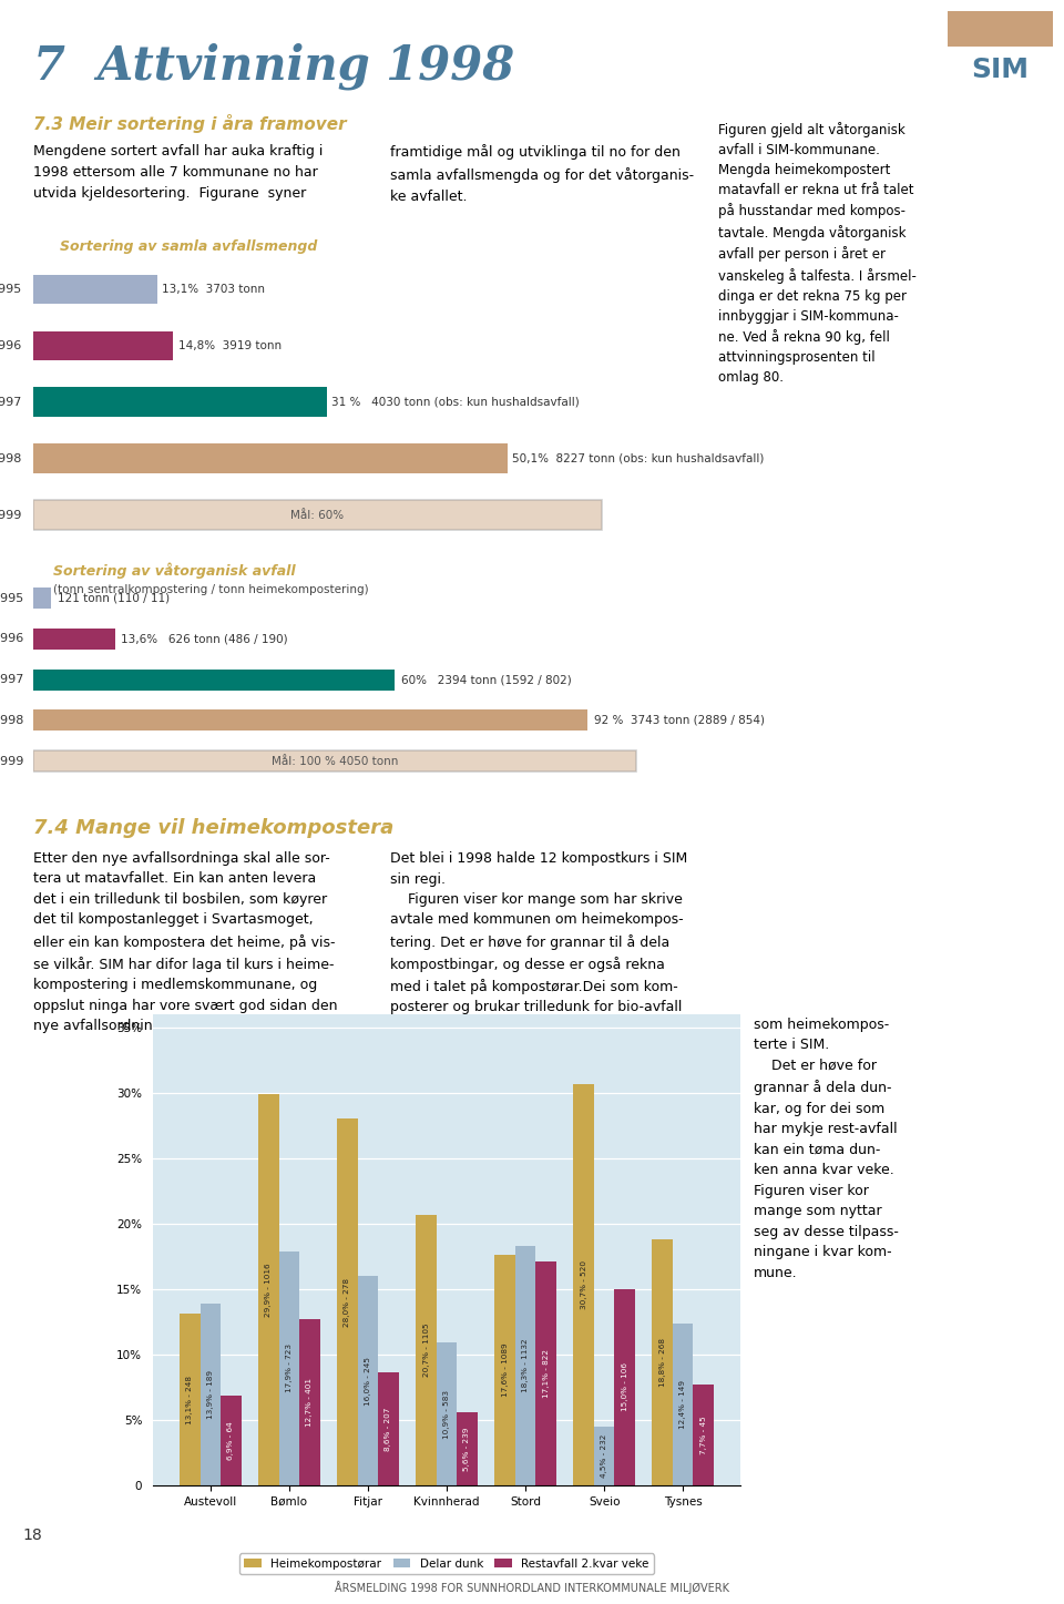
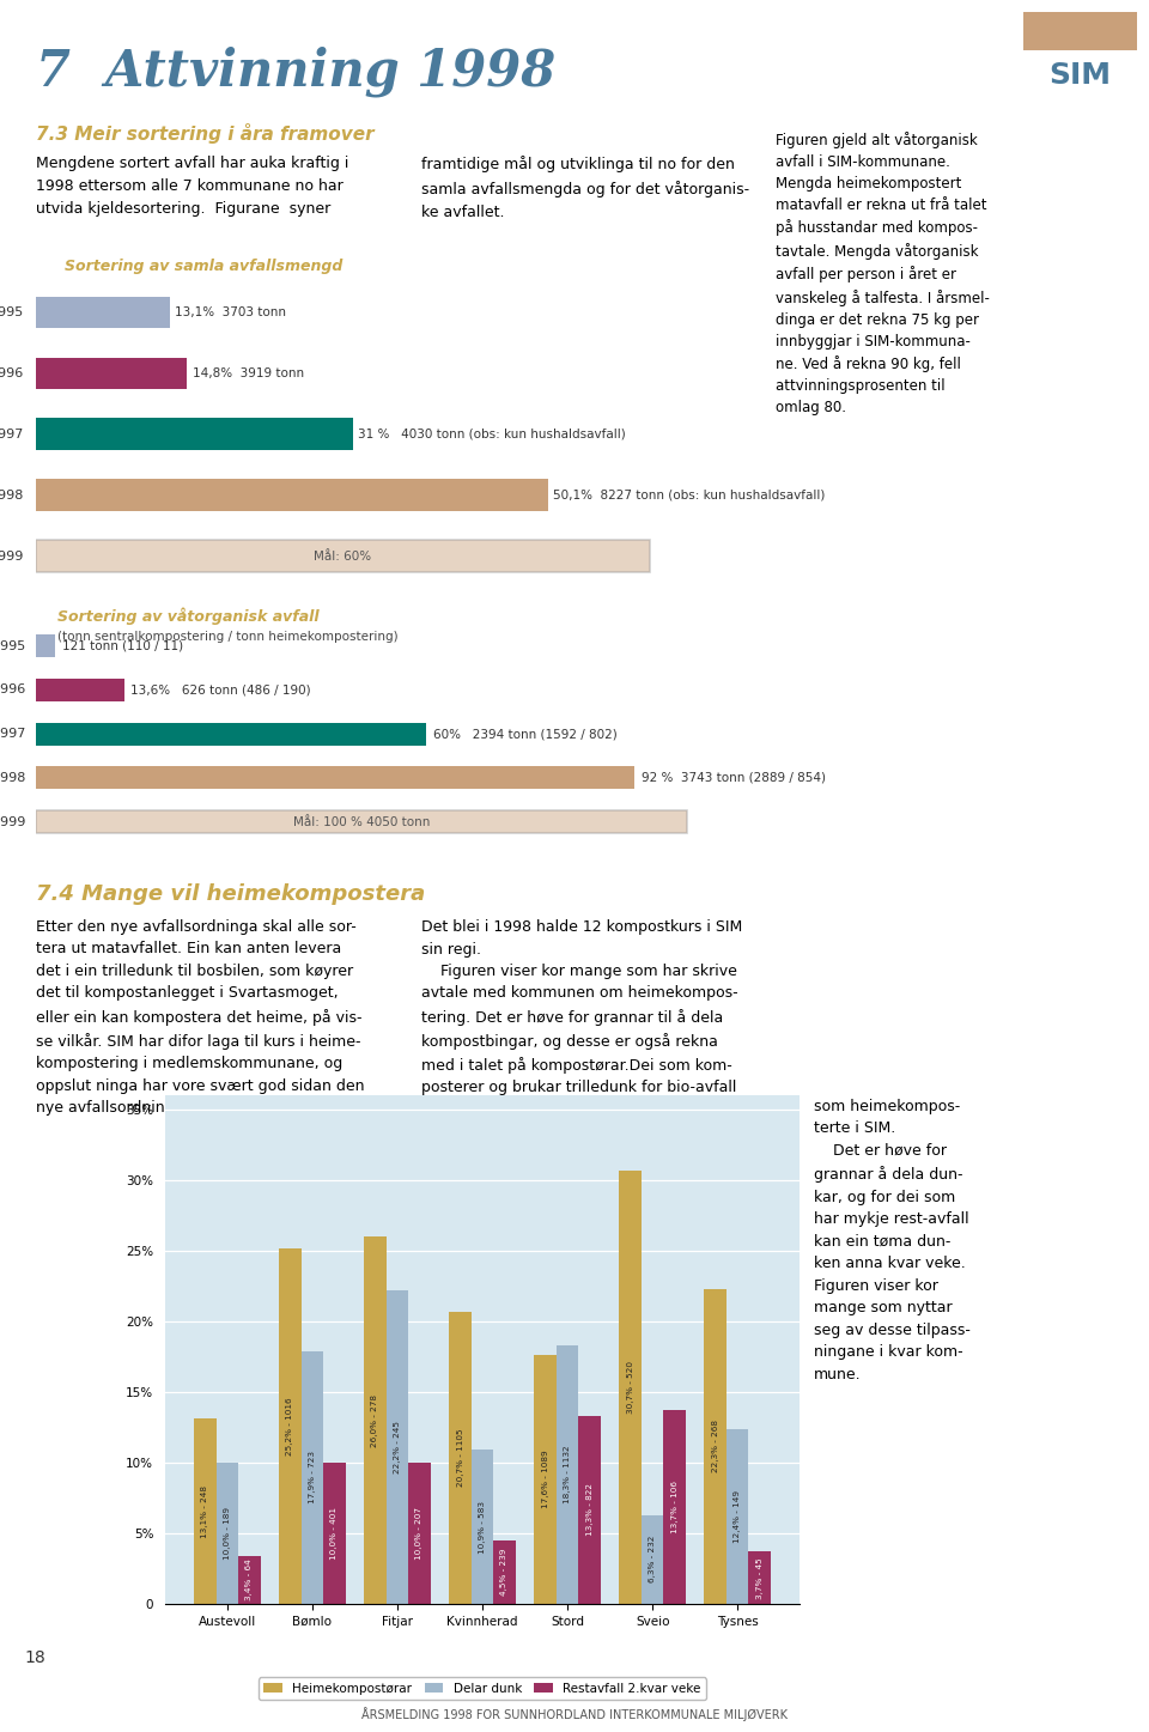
Delar dunk/Austevoll: 13,9% -> 10,0%
Restavfall 2.kvar veke/Austevoll: 6,9% -> 3,4%
Heimekompostørar/Bømlo: 29,9% -> 25,2%
Restavfall 2.kvar veke/Bømlo: 12,7% -> 10,0%
Heimekompostørar/Fitjar: 28,0% -> 26,0%
Delar dunk/Fitjar: 16,0% -> 22,2%
Restavfall 2.kvar veke/Fitjar: 8,6% -> 10,0%
Restavfall 2.kvar veke/Kvinnherad: 5,6% -> 4,5%
Restavfall 2.kvar veke/Stord: 17,1% -> 13,3%
Delar dunk/Sveio: 4,5% -> 6,3%
Restavfall 2.kvar veke/Sveio: 15,0% -> 13,7%
Heimekompostørar/Tysnes: 18,8% -> 22,3%
Restavfall 2.kvar veke/Tysnes: 7,7% -> 3,7%
